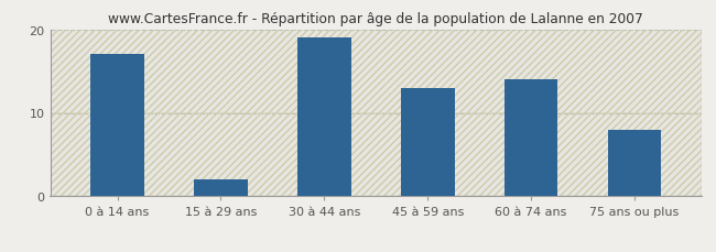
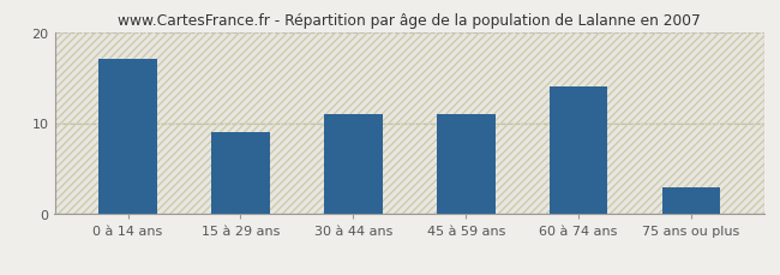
15 à 29 ans: 2 -> 9
30 à 44 ans: 19 -> 11
45 à 59 ans: 13 -> 11
75 ans ou plus: 8 -> 3
